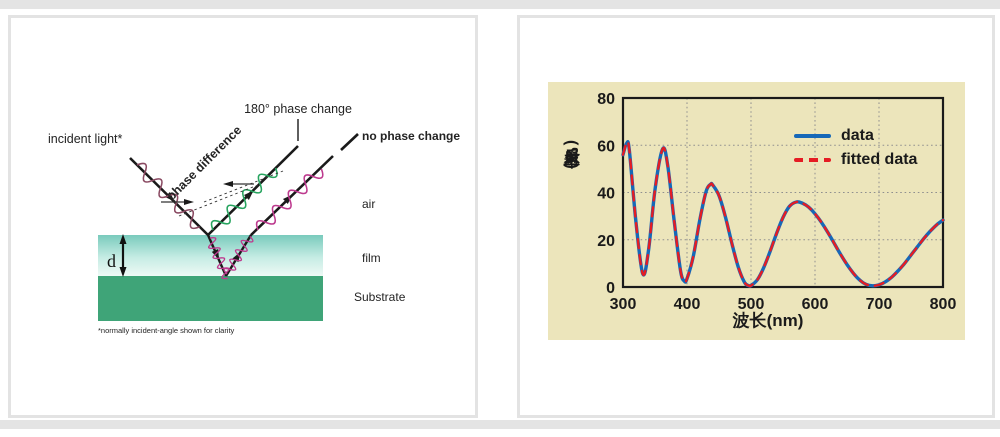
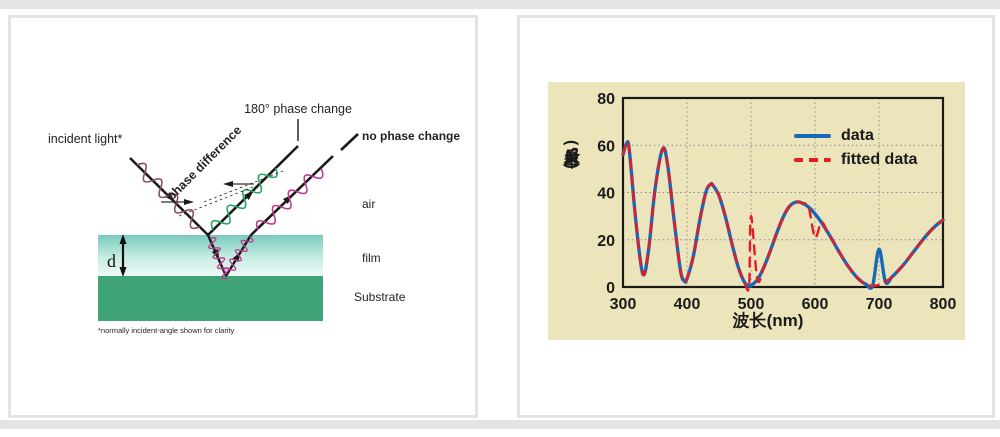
fitted data/500: 1 -> 30
fitted data/600: 31 -> 21
data/700: 1 -> 16
